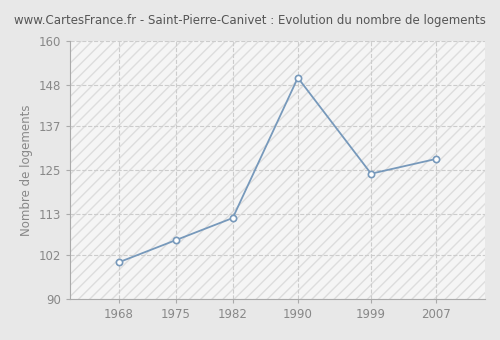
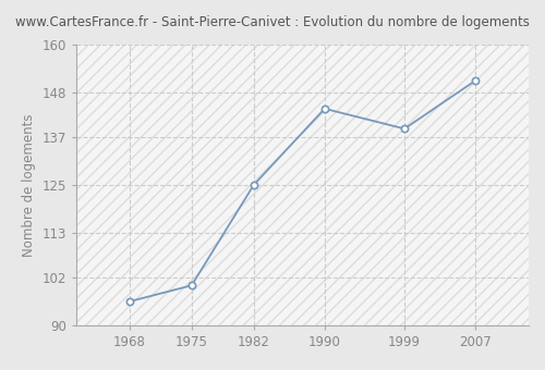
1968: 100 -> 96
1975: 106 -> 100
1982: 112 -> 125
1990: 150 -> 144
1999: 124 -> 139
2007: 128 -> 151
